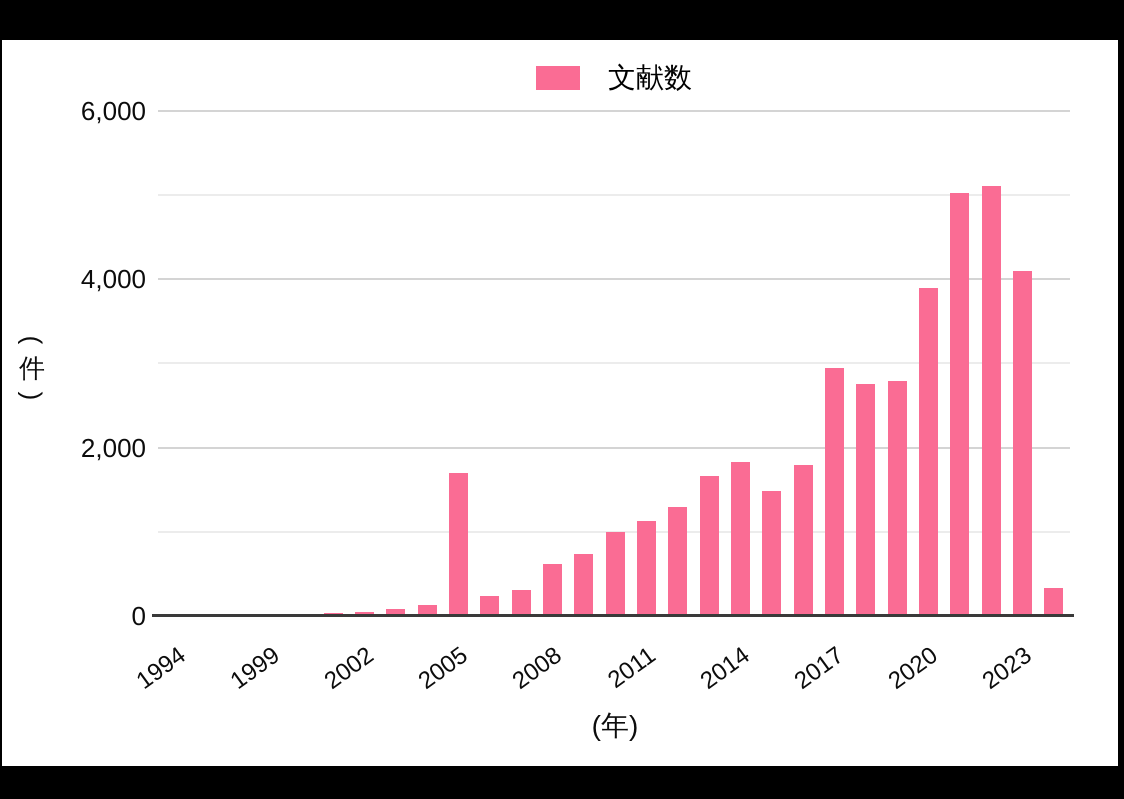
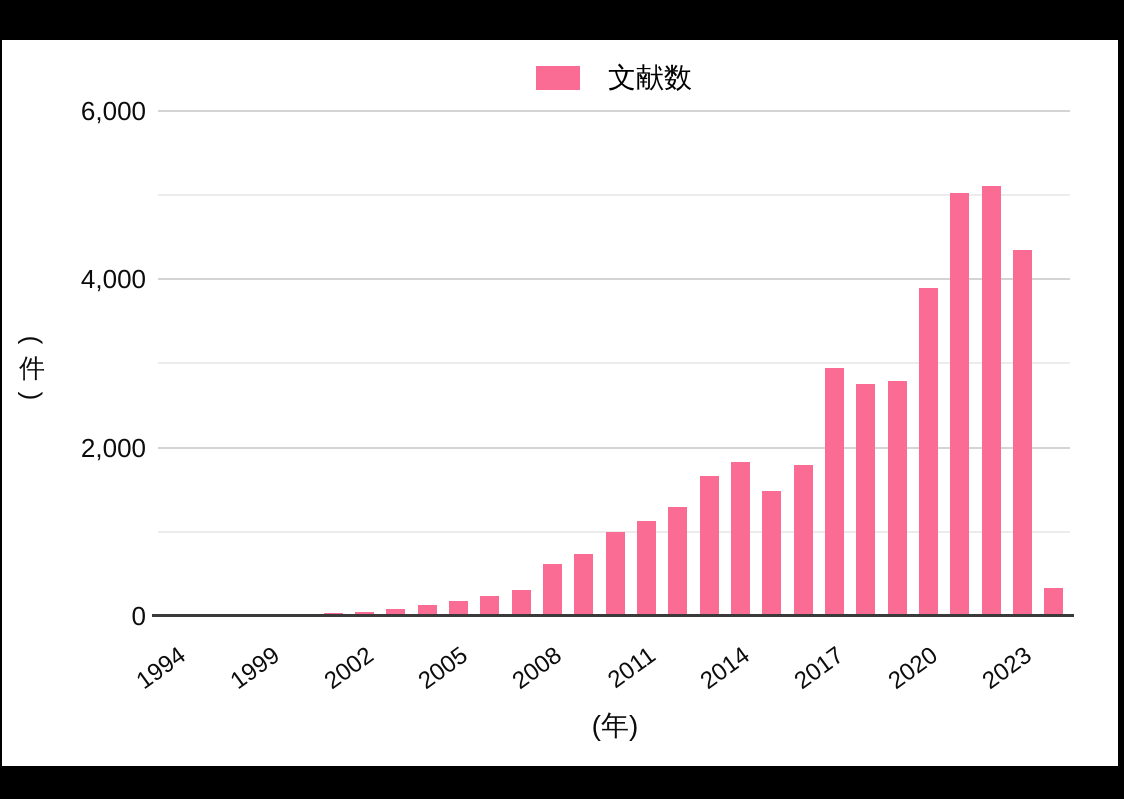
2005: 1700 -> 200
2023: 4100 -> 4400
